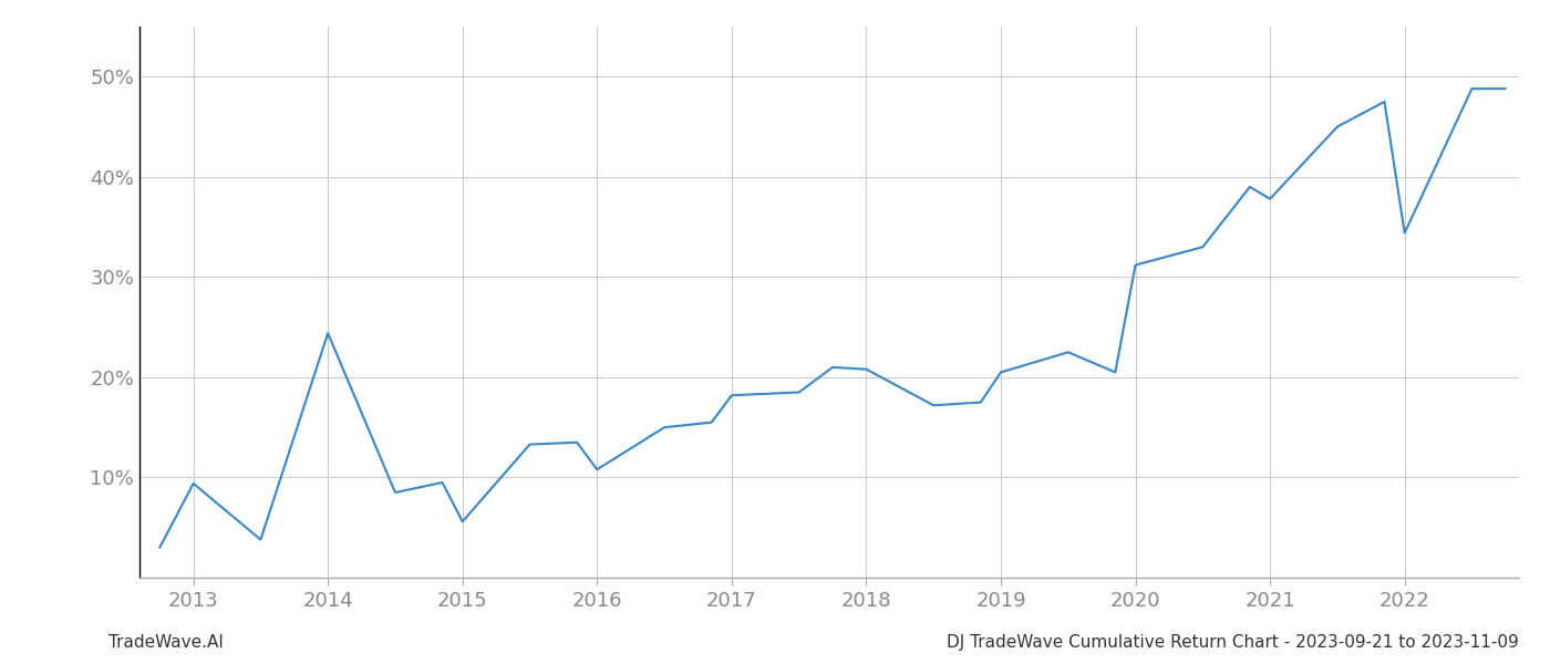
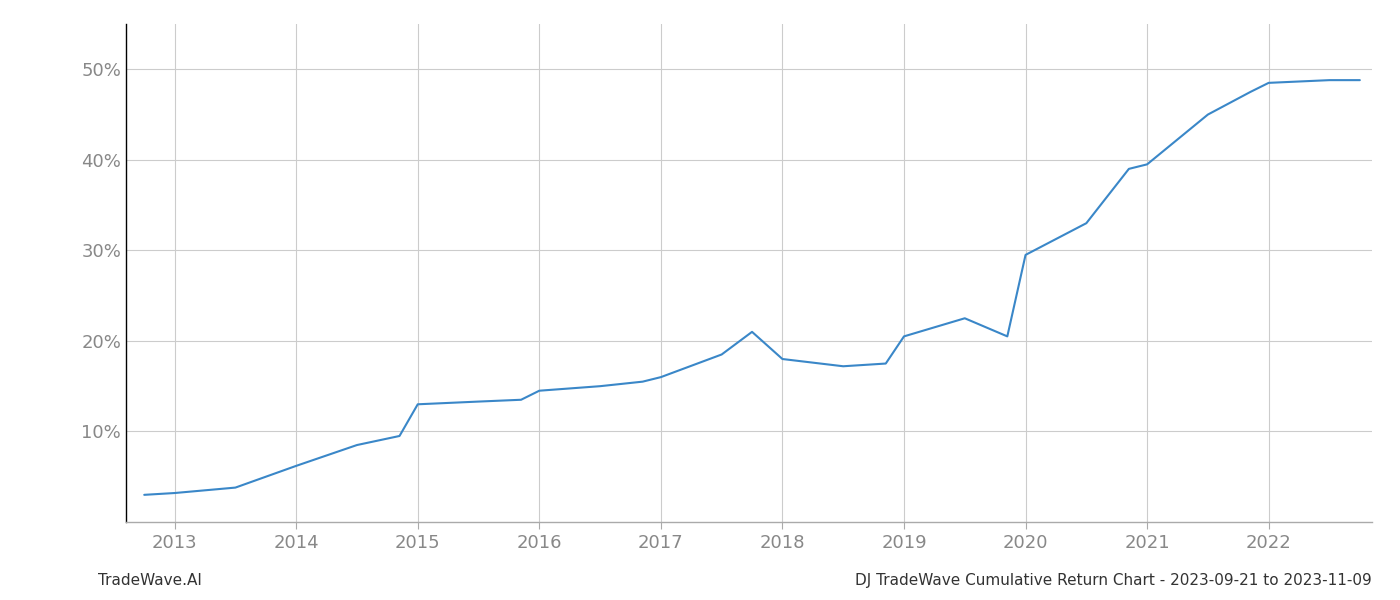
2013: 9.4% -> 3.2%
2014: 24.4% -> 6.2%
2015: 5.6% -> 13.0%
2016: 10.8% -> 14.5%
2017: 18.2% -> 16.0%
2018: 20.8% -> 18.0%
2020: 31.2% -> 29.5%
2021: 37.8% -> 39.5%
2022: 34.4% -> 48.5%
